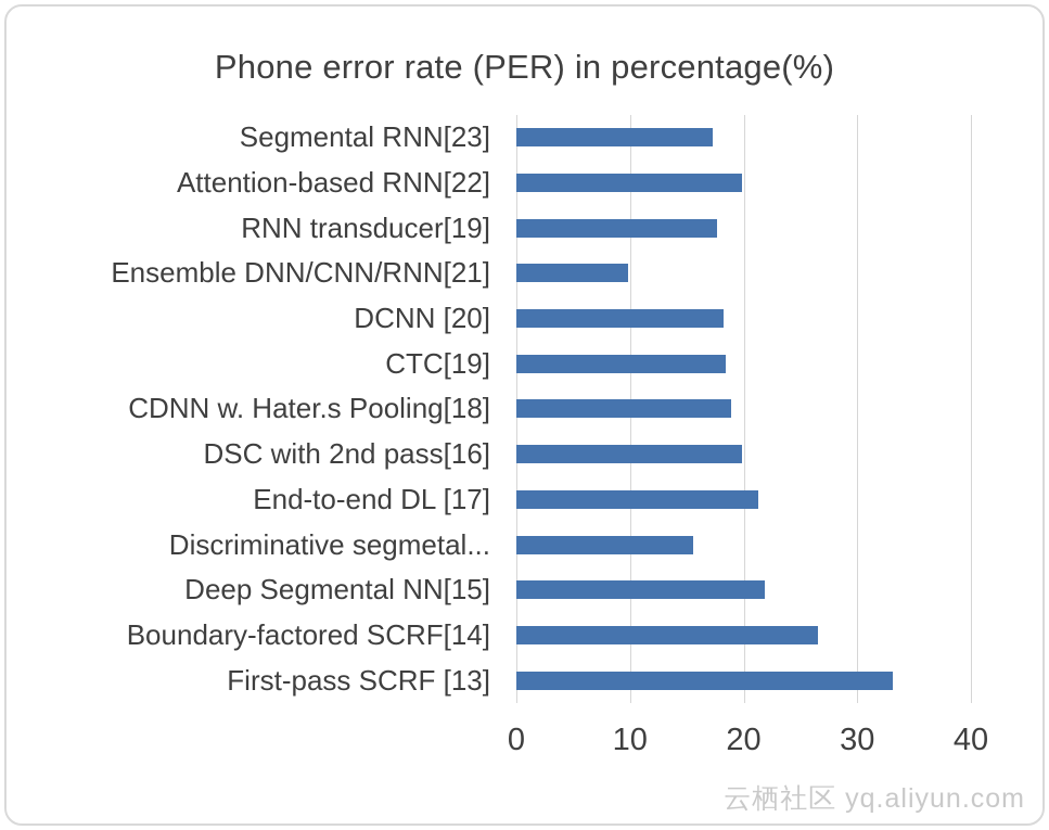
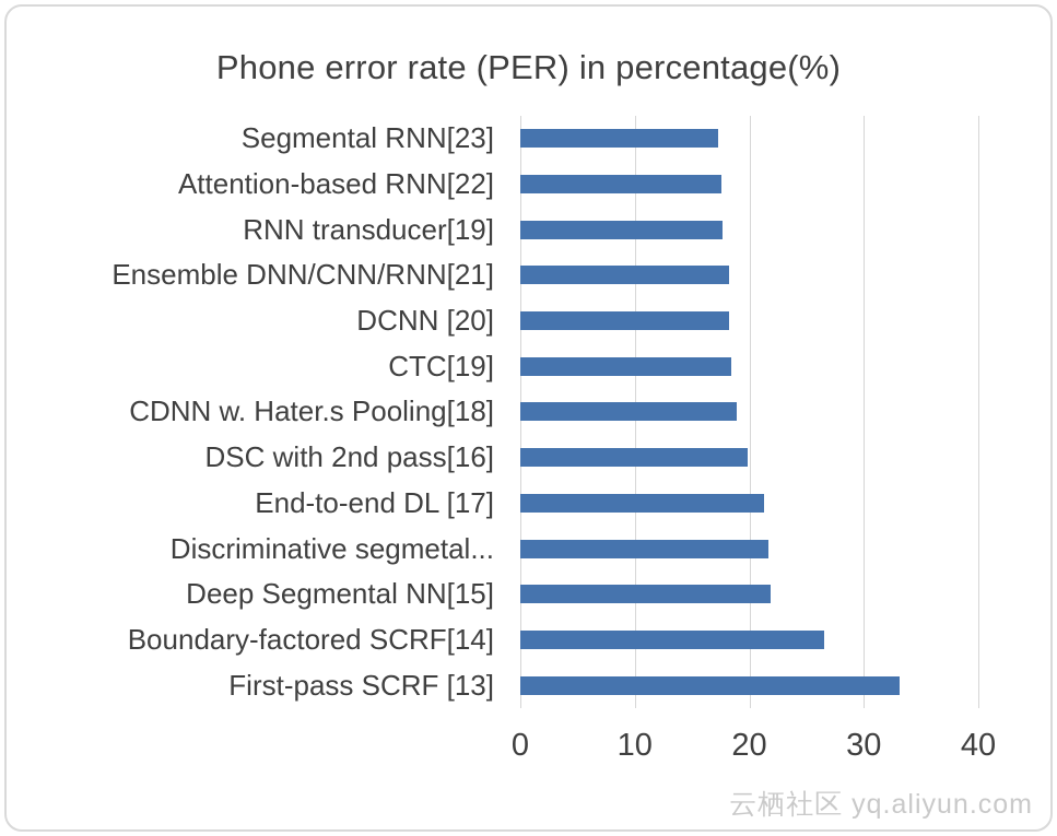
Attention-based RNN[22]: 19.9 -> 17.6
Ensemble DNN/CNN/RNN[21]: 9.8 -> 18.2
Discriminative segmetal...: 15.6 -> 21.7
